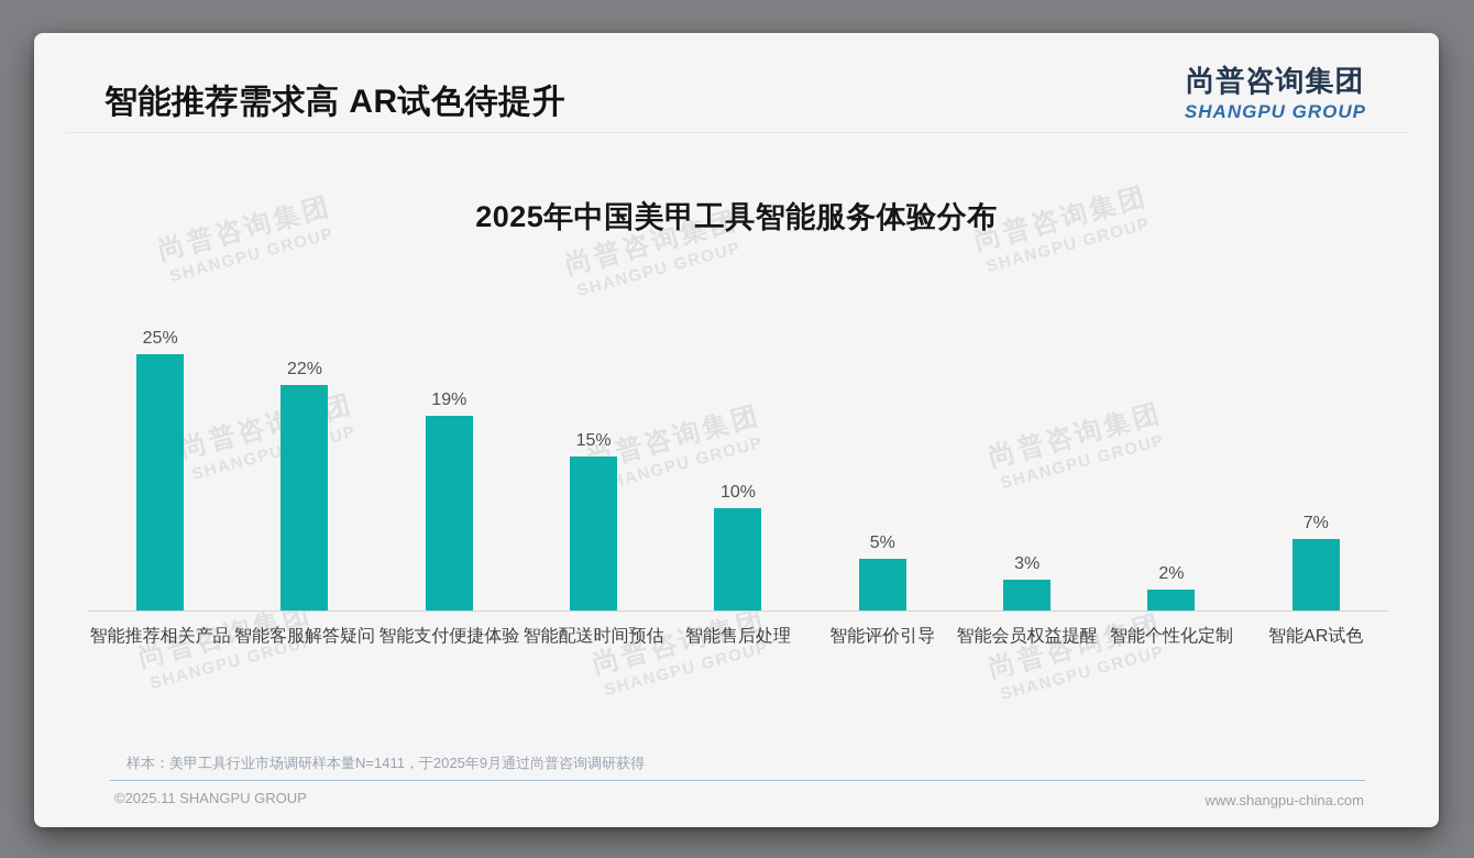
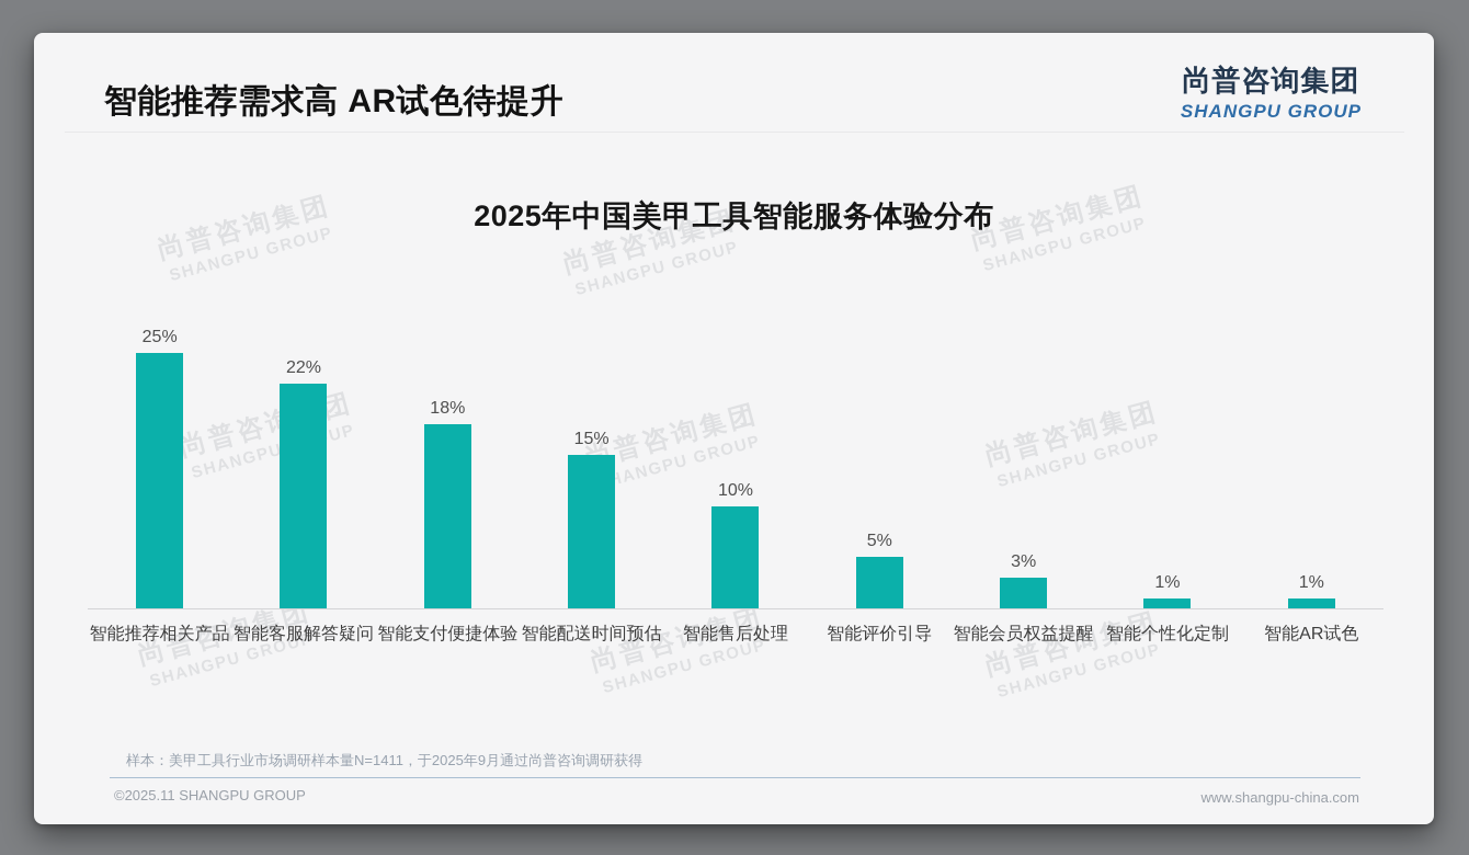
智能支付便捷体验: 19% -> 18%
智能个性化定制: 2% -> 1%
智能AR试色: 7% -> 1%
